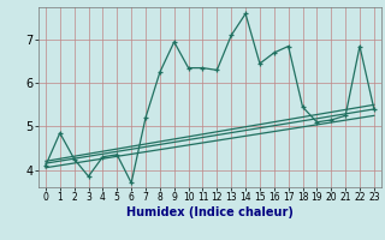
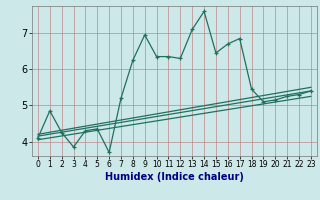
22: 6.85 -> 5.30
